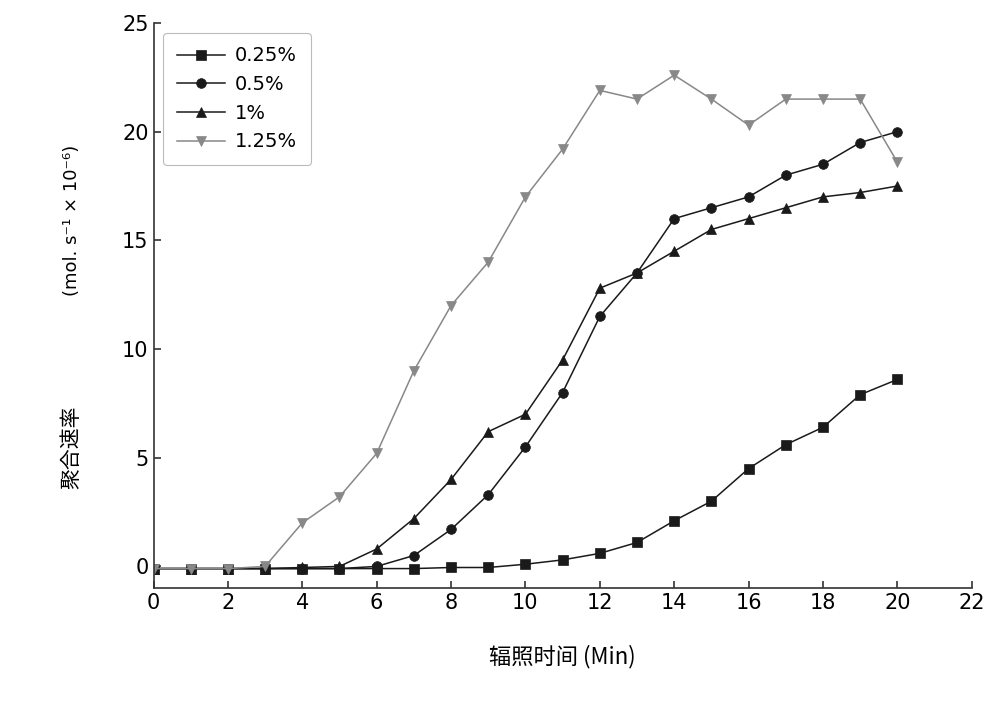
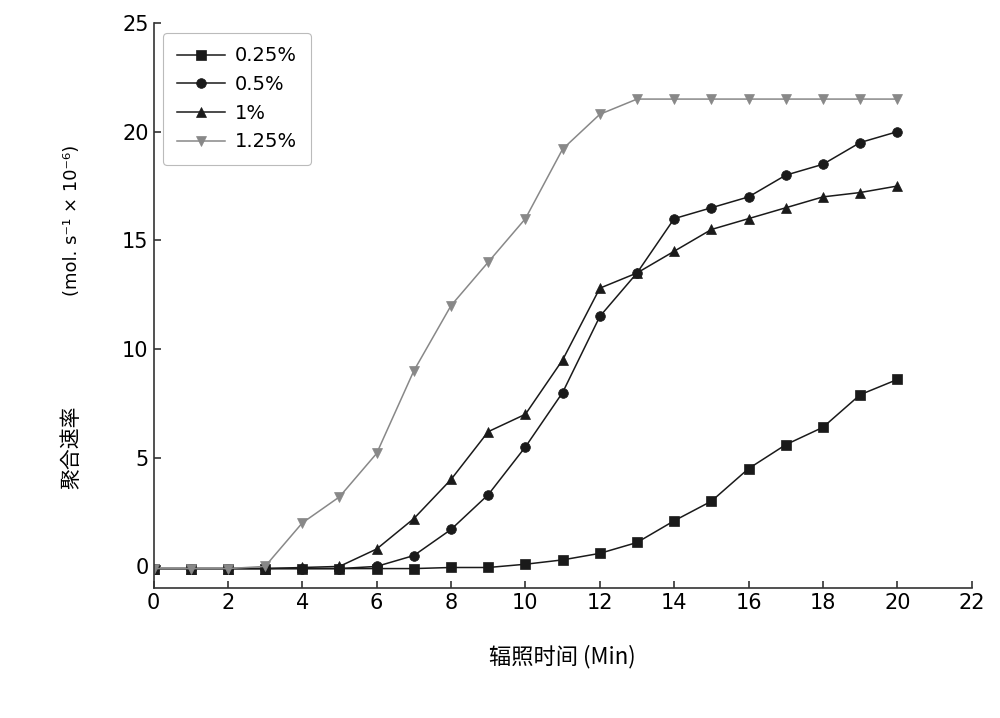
1.25%/10: 17.0 -> 16.0
1.25%/12: 21.9 -> 20.8
1.25%/14: 22.6 -> 21.5
1.25%/16: 20.3 -> 21.5
1.25%/20: 18.6 -> 21.5
